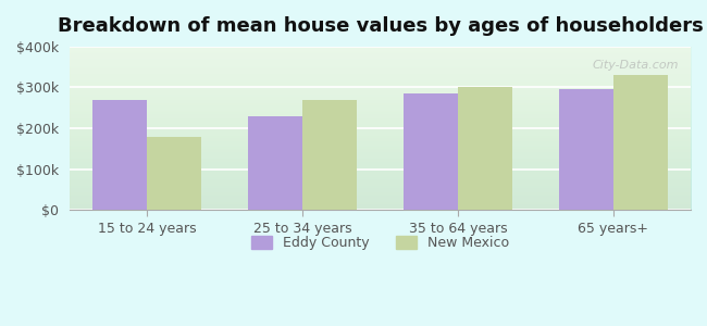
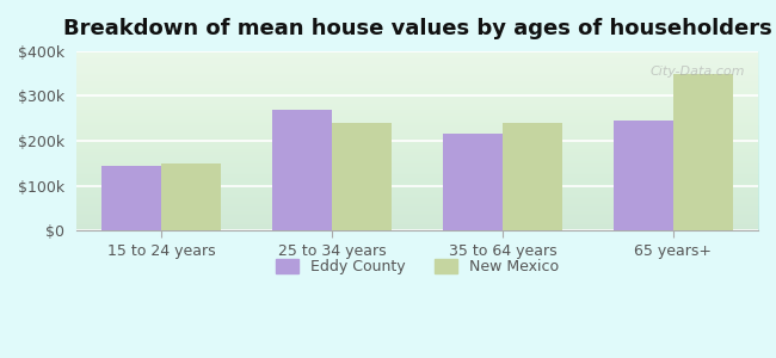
Eddy County/15 to 24 years: $270k -> $145k
New Mexico/15 to 24 years: $180k -> $150k
Eddy County/25 to 34 years: $230k -> $270k
New Mexico/25 to 34 years: $270k -> $240k
Eddy County/35 to 64 years: $285k -> $215k
New Mexico/35 to 64 years: $300k -> $240k
Eddy County/65 years+: $295k -> $245k
New Mexico/65 years+: $330k -> $350k
